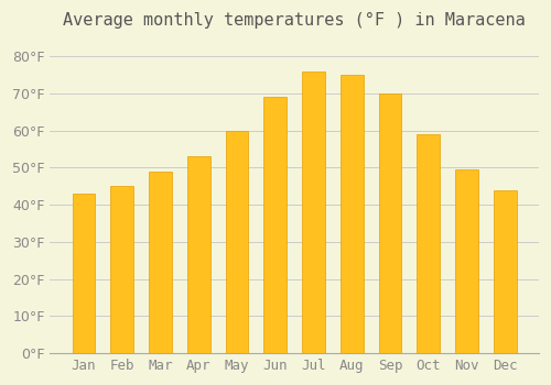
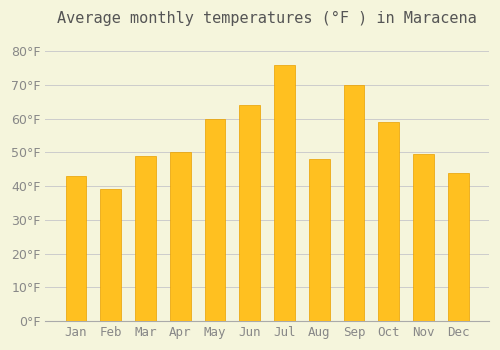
Feb: 45.0°F -> 39.0°F
Apr: 53.0°F -> 50.0°F
Jun: 69.0°F -> 64.0°F
Aug: 75.0°F -> 48.0°F
